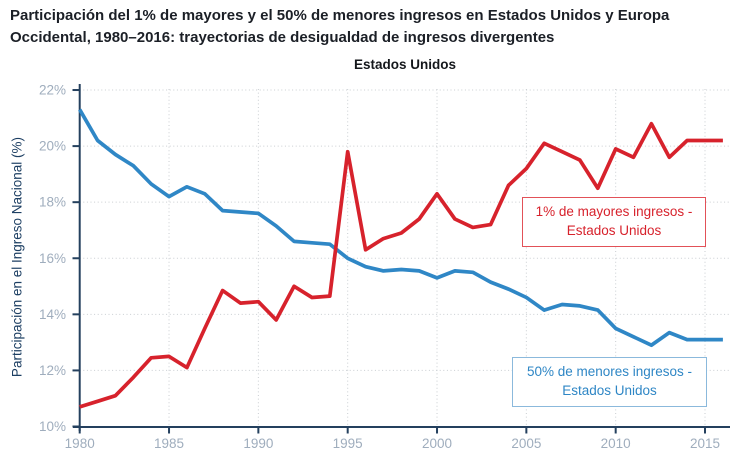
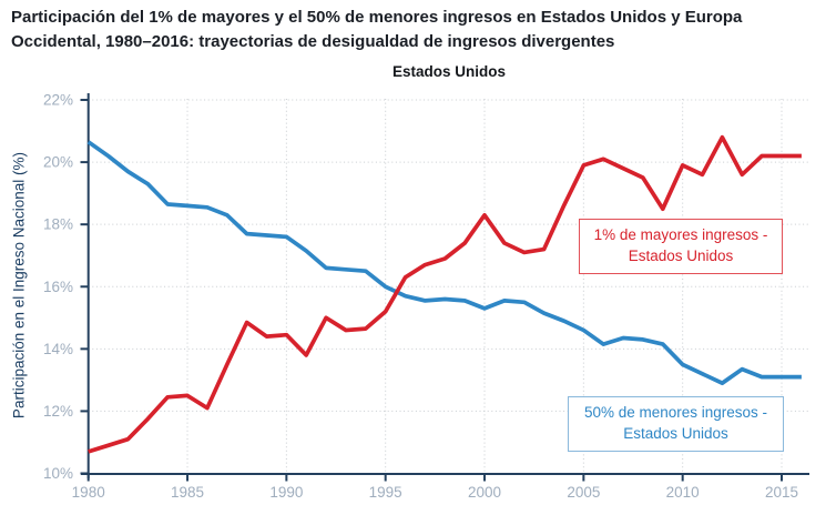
50% de menores ingresos - Estados Unidos/1980: 21.3% -> 20.6%
50% de menores ingresos - Estados Unidos/1985: 18.2% -> 18.6%
1% de mayores ingresos - Estados Unidos/1995: 19.8% -> 15.2%
1% de mayores ingresos - Estados Unidos/2005: 19.2% -> 19.9%
